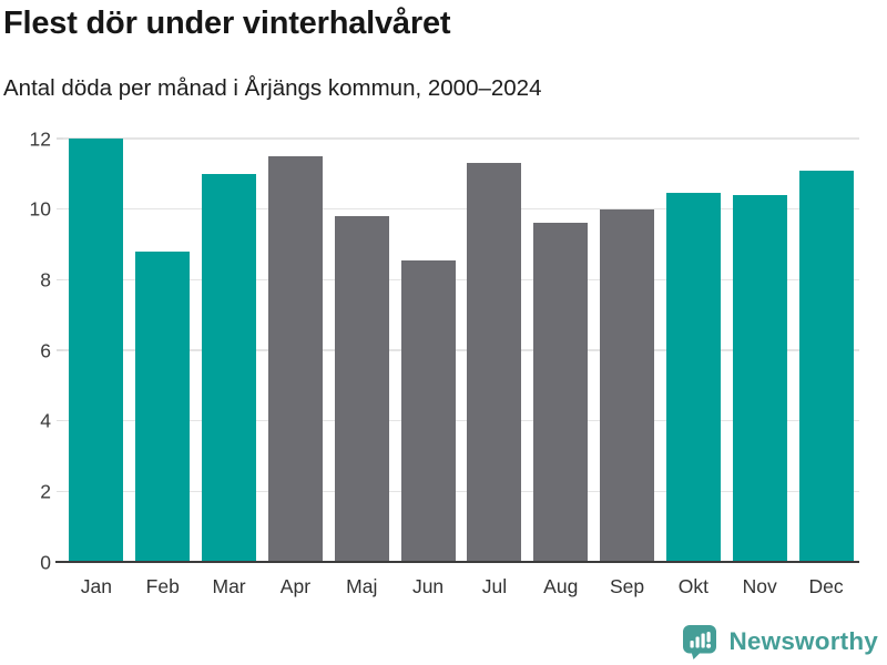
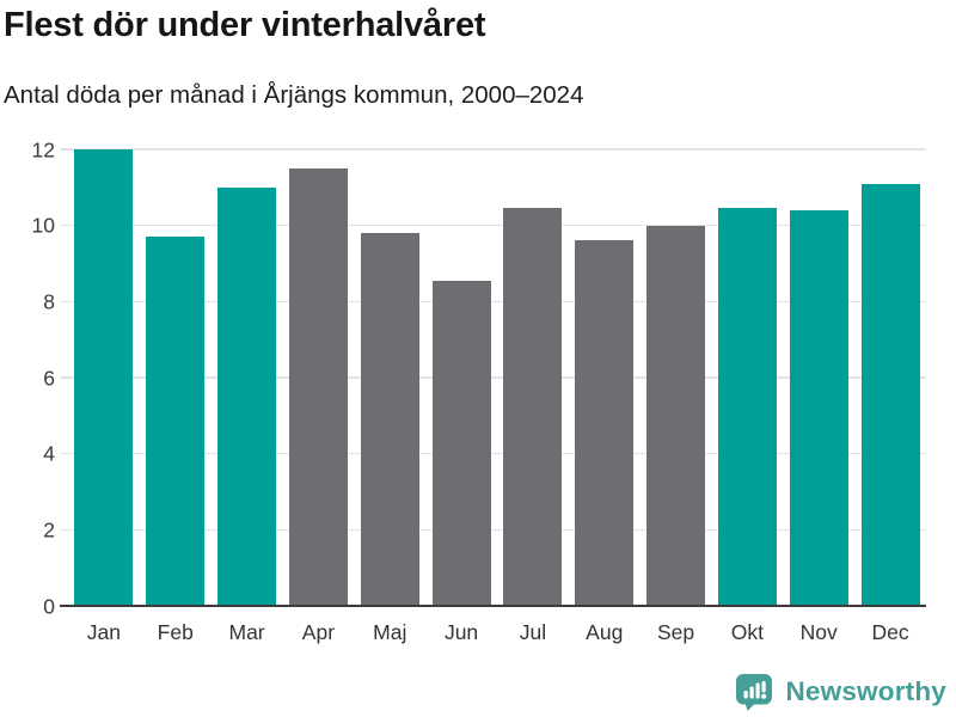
Feb: 8.8 -> 9.7
Jul: 11.3 -> 10.4
